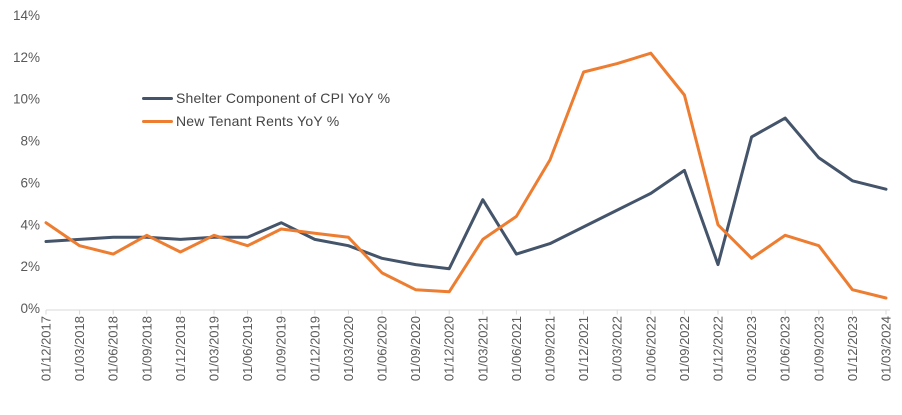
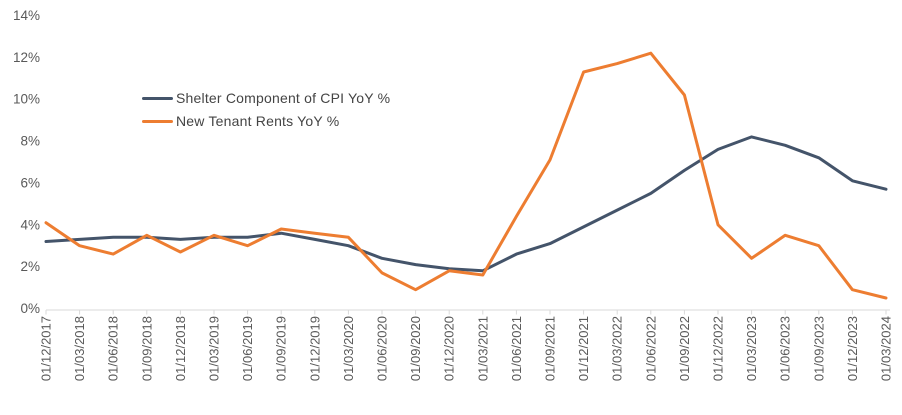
Shelter Component of CPI YoY %/01/09/2019: 4.1% -> 3.6%
New Tenant Rents YoY %/01/12/2020: 0.8% -> 1.8%
Shelter Component of CPI YoY %/01/03/2021: 5.2% -> 1.8%
New Tenant Rents YoY %/01/03/2021: 3.3% -> 1.6%
Shelter Component of CPI YoY %/01/12/2022: 2.1% -> 7.6%
Shelter Component of CPI YoY %/01/06/2023: 9.1% -> 7.8%
